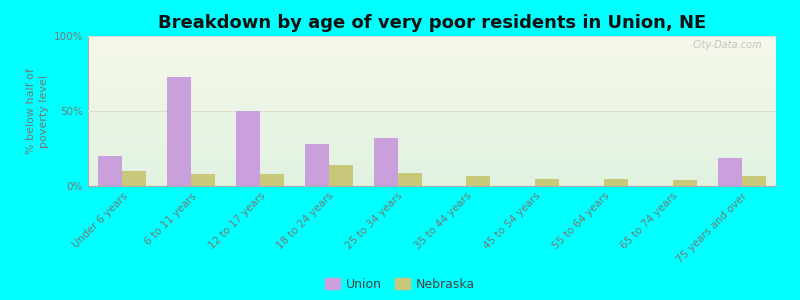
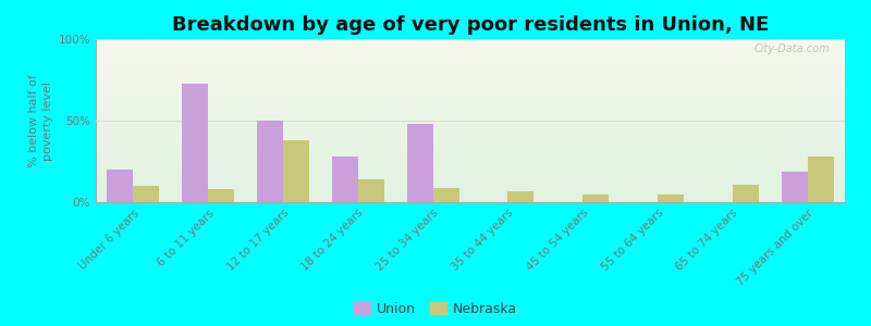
Nebraska/12 to 17 years: 8% -> 38%
Union/25 to 34 years: 32% -> 48%
Nebraska/65 to 74 years: 4% -> 11%
Nebraska/75 years and over: 7% -> 28%
